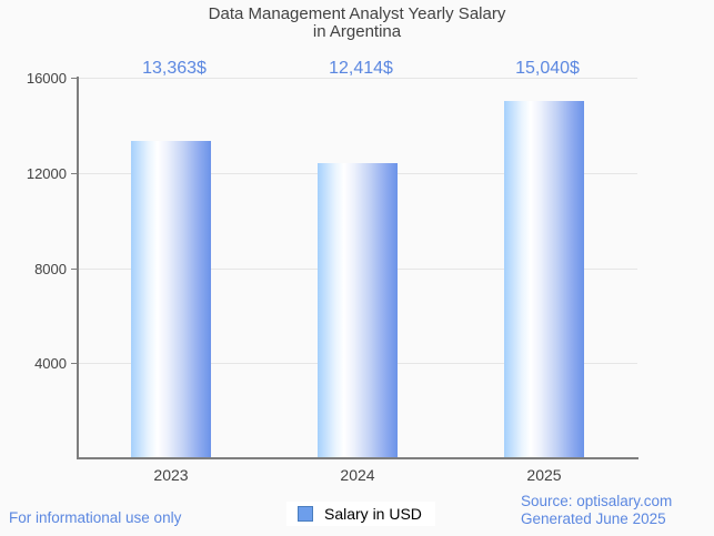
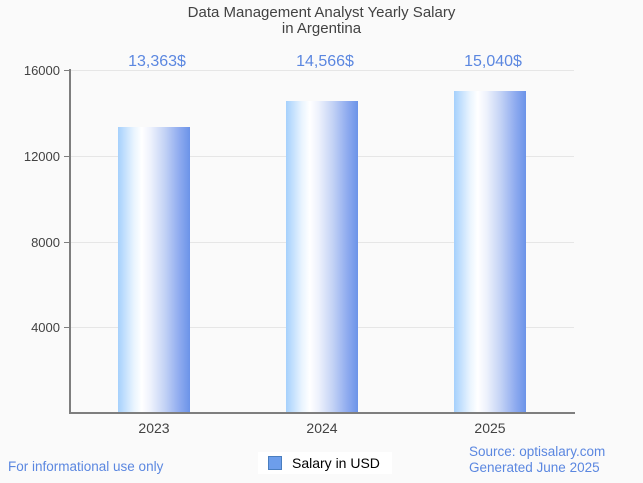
2024: 12,414 -> 14,566
